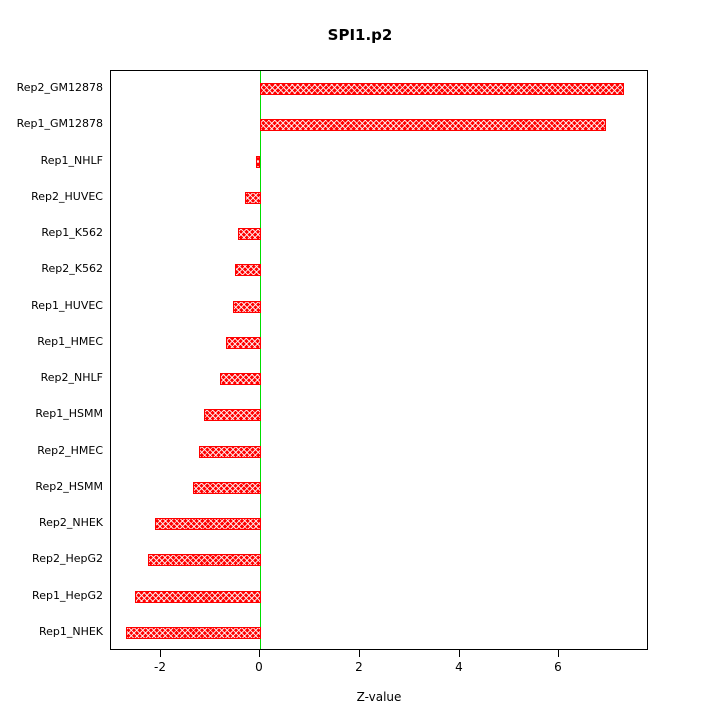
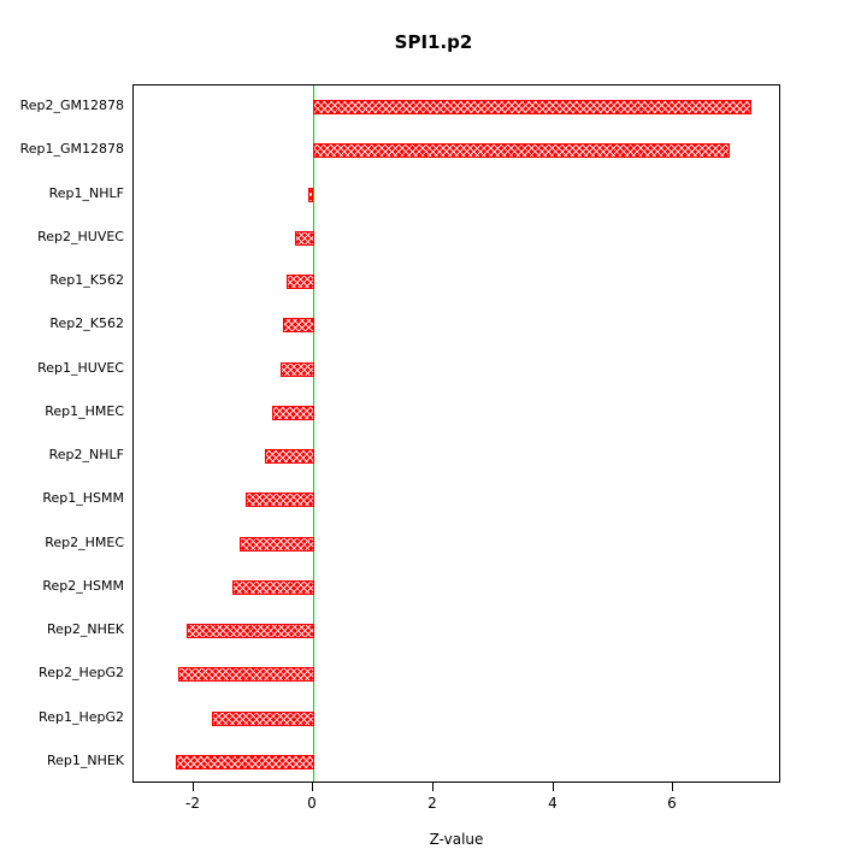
Rep1_HepG2: -2.5 -> -1.7
Rep1_NHEK: -2.7 -> -2.3
